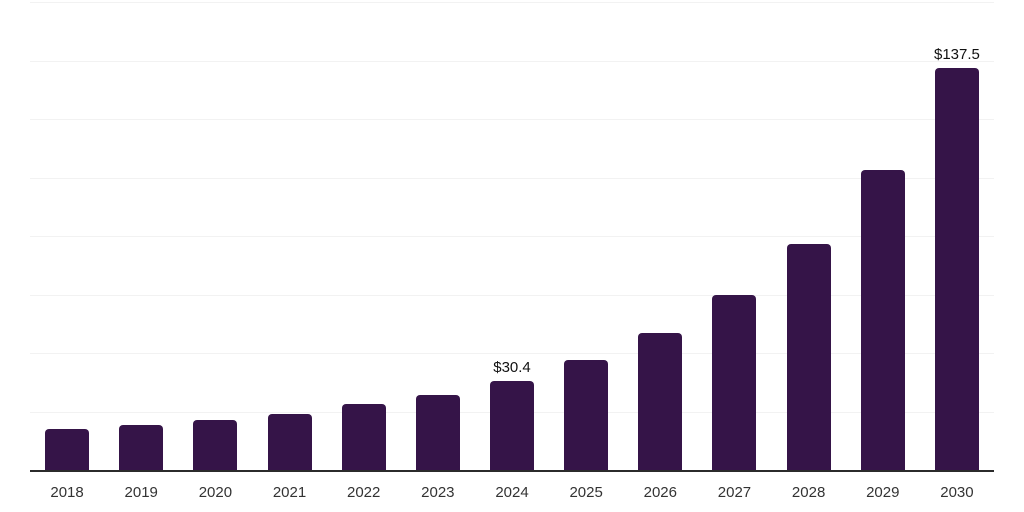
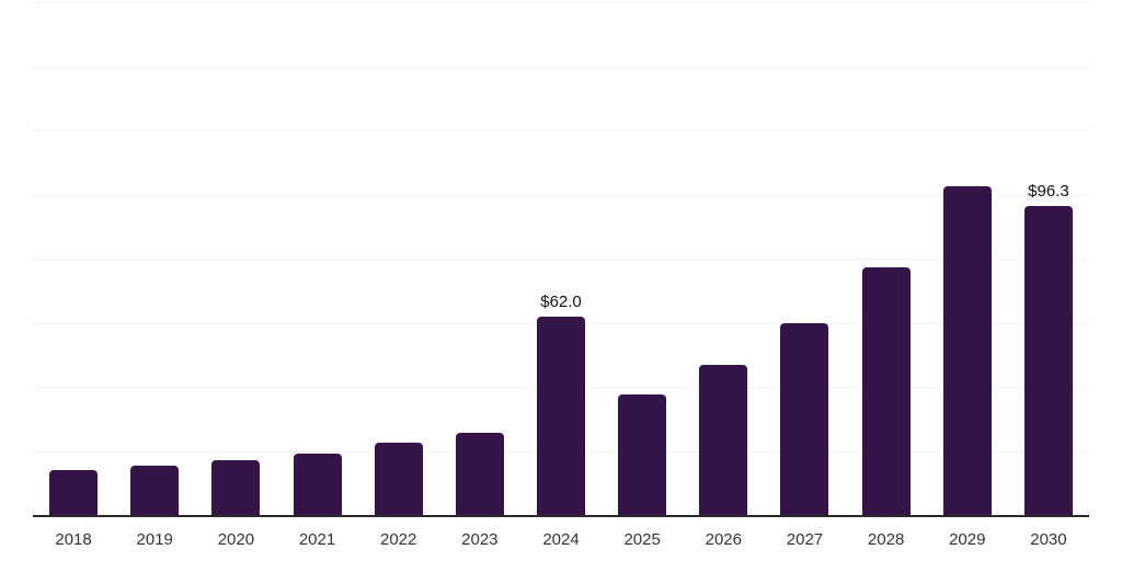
2024: $30.4 -> $62.0
2030: $137.5 -> $96.3
